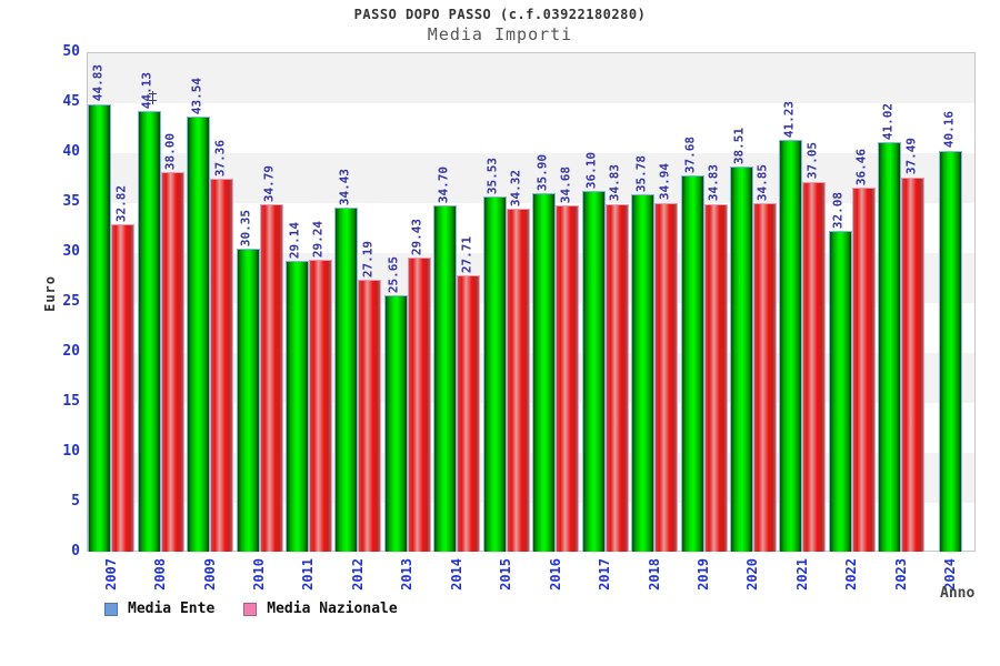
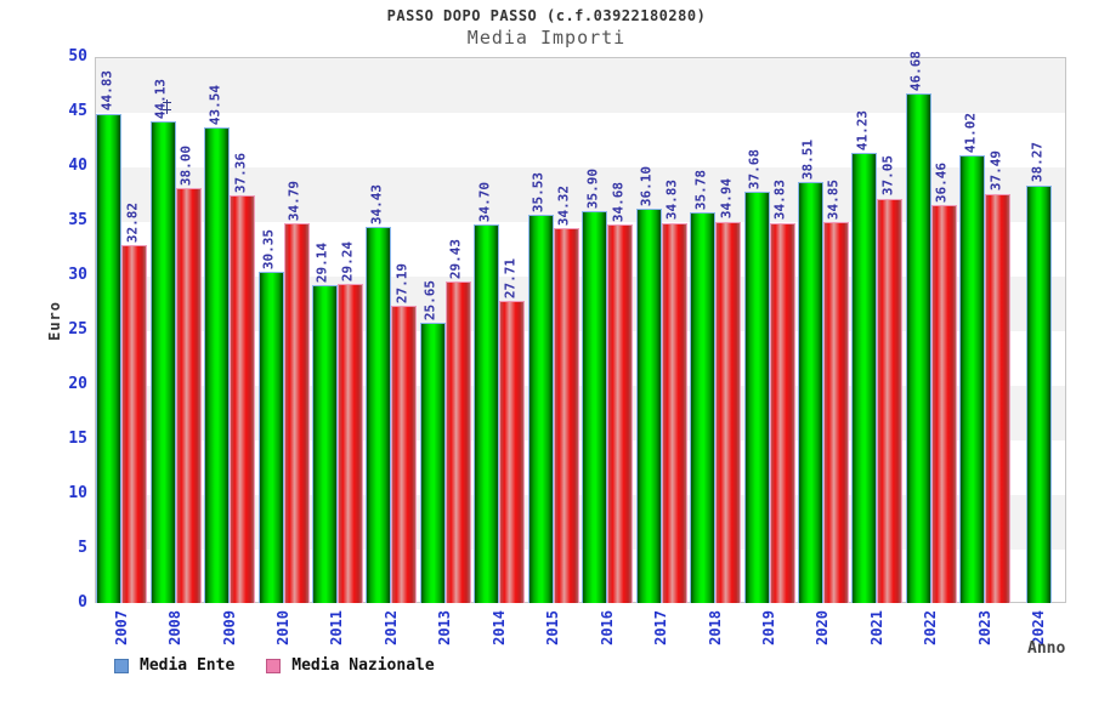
Media Ente/2022: 32.08 -> 46.68
Media Ente/2024: 40.16 -> 38.27
